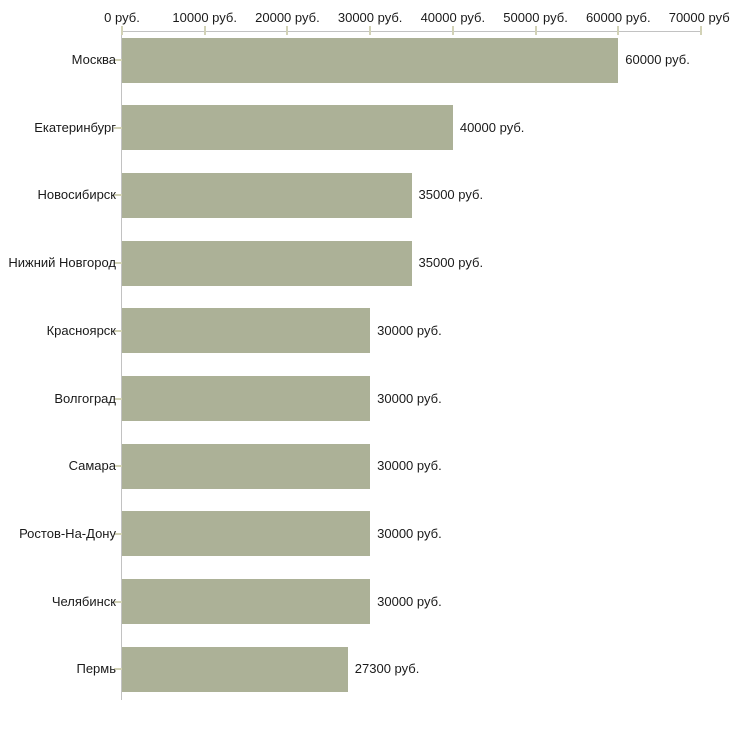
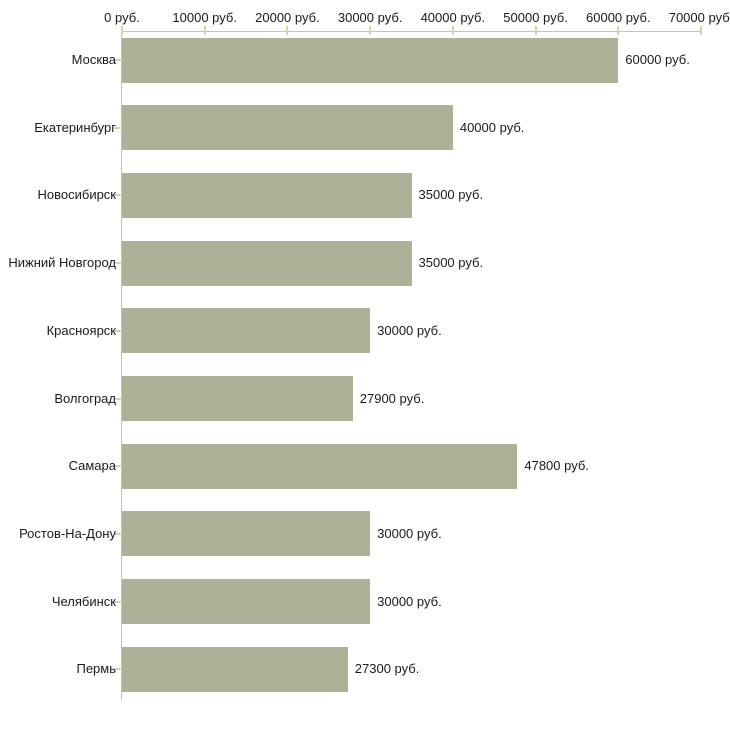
Волгоград: 30000 -> 27900
Самара: 30000 -> 47800
